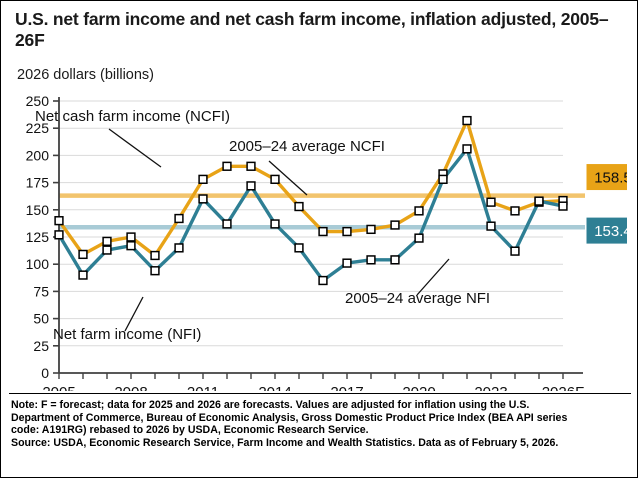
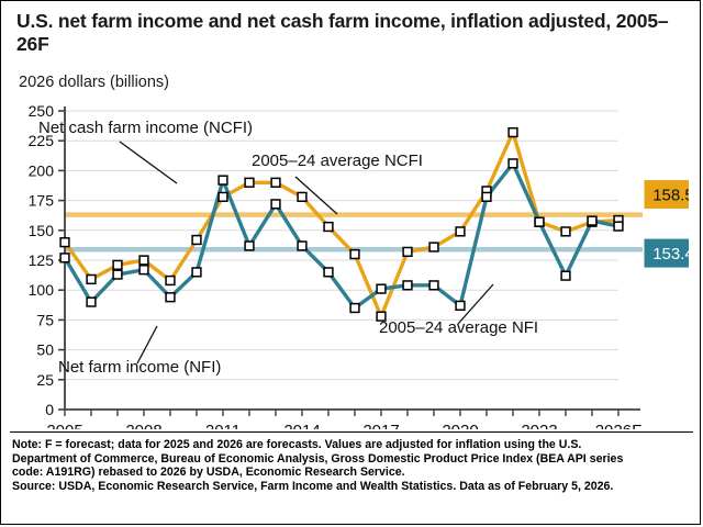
Net farm income (NFI)/2011: 160 -> 192
Net cash farm income (NCFI)/2017: 130 -> 78
Net farm income (NFI)/2020: 124 -> 87
Net farm income (NFI)/2023: 135 -> 157
